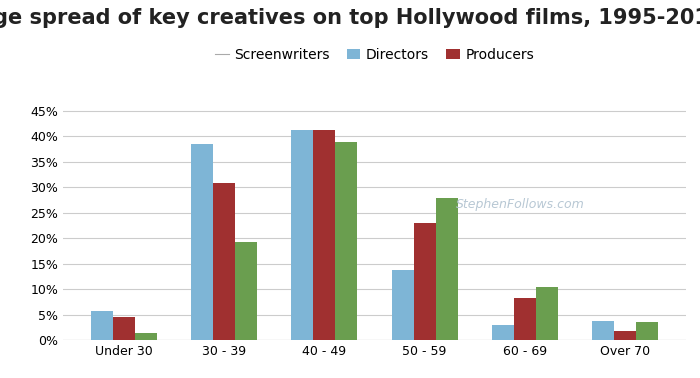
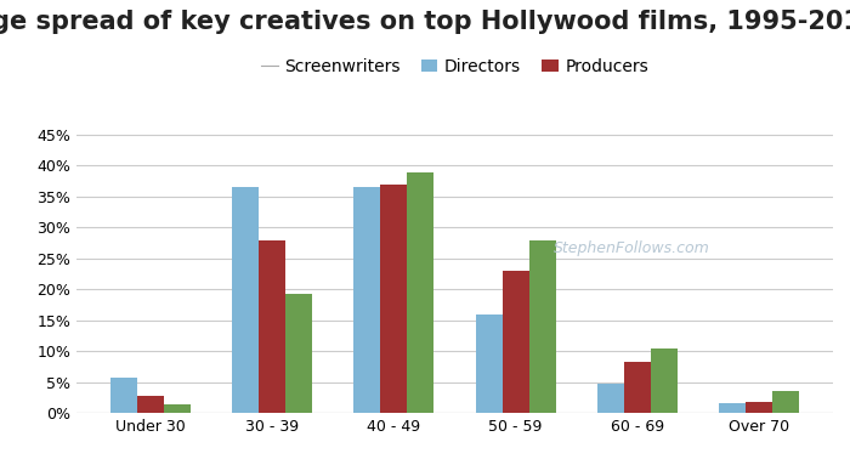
Producers/Under 30: 4.6% -> 2.8%
Directors/30 - 39: 38.6% -> 36.5%
Producers/30 - 39: 30.8% -> 27.9%
Directors/40 - 49: 41.2% -> 36.5%
Producers/40 - 49: 41.2% -> 37.0%
Directors/50 - 59: 13.8% -> 16.0%
Directors/60 - 69: 3.0% -> 4.8%
Directors/Over 70: 3.8% -> 1.6%
